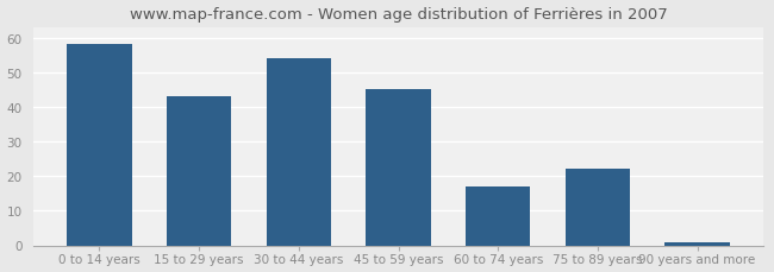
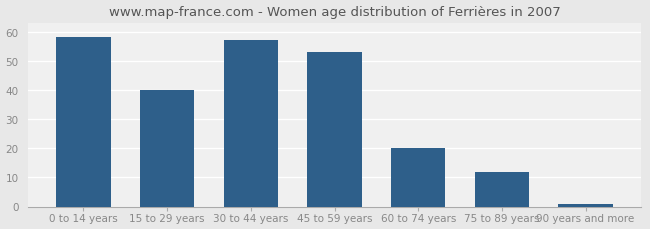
15 to 29 years: 43 -> 40
30 to 44 years: 54 -> 57
45 to 59 years: 45 -> 53
60 to 74 years: 17 -> 20
75 to 89 years: 22 -> 12
